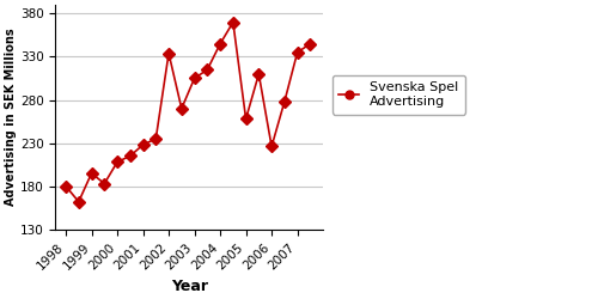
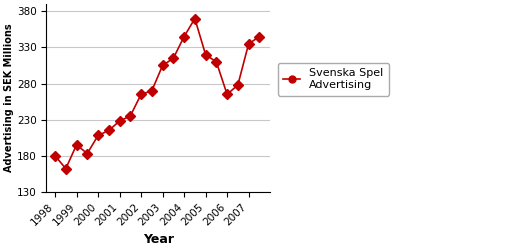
2002: 334 -> 265
2005: 258 -> 320
2006: 226 -> 265
